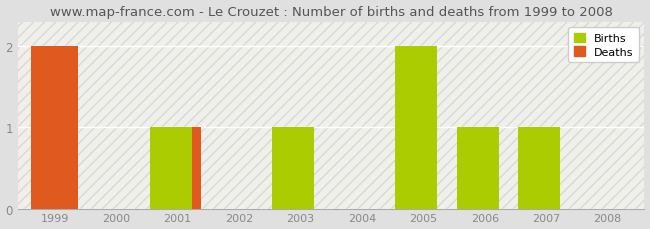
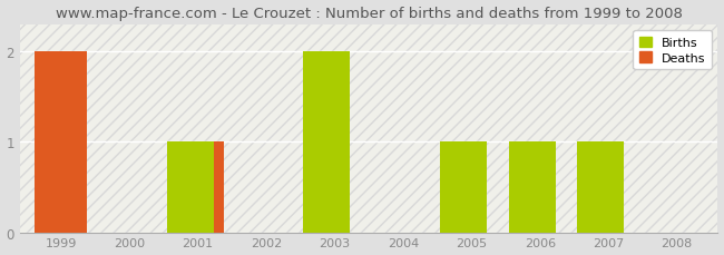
Births/2003: 1 -> 2
Births/2005: 2 -> 1
